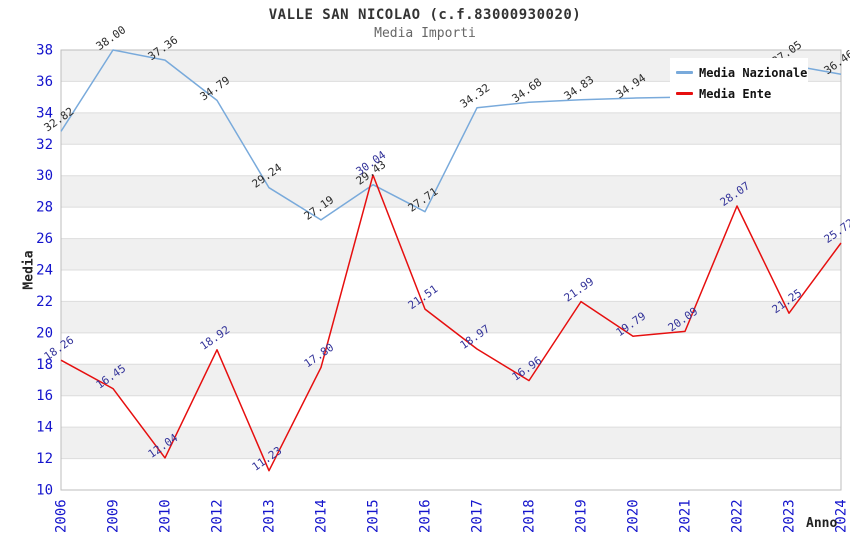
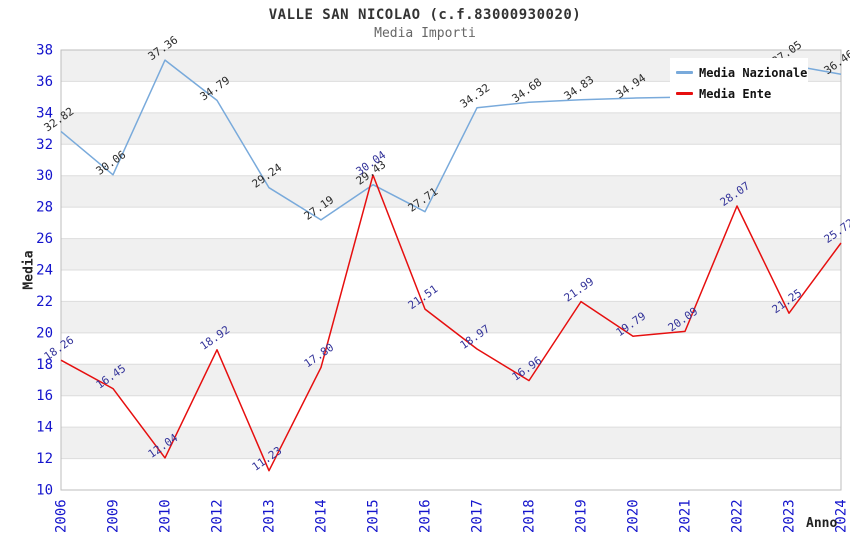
Media Nazionale/2009: 38.00 -> 30.06
